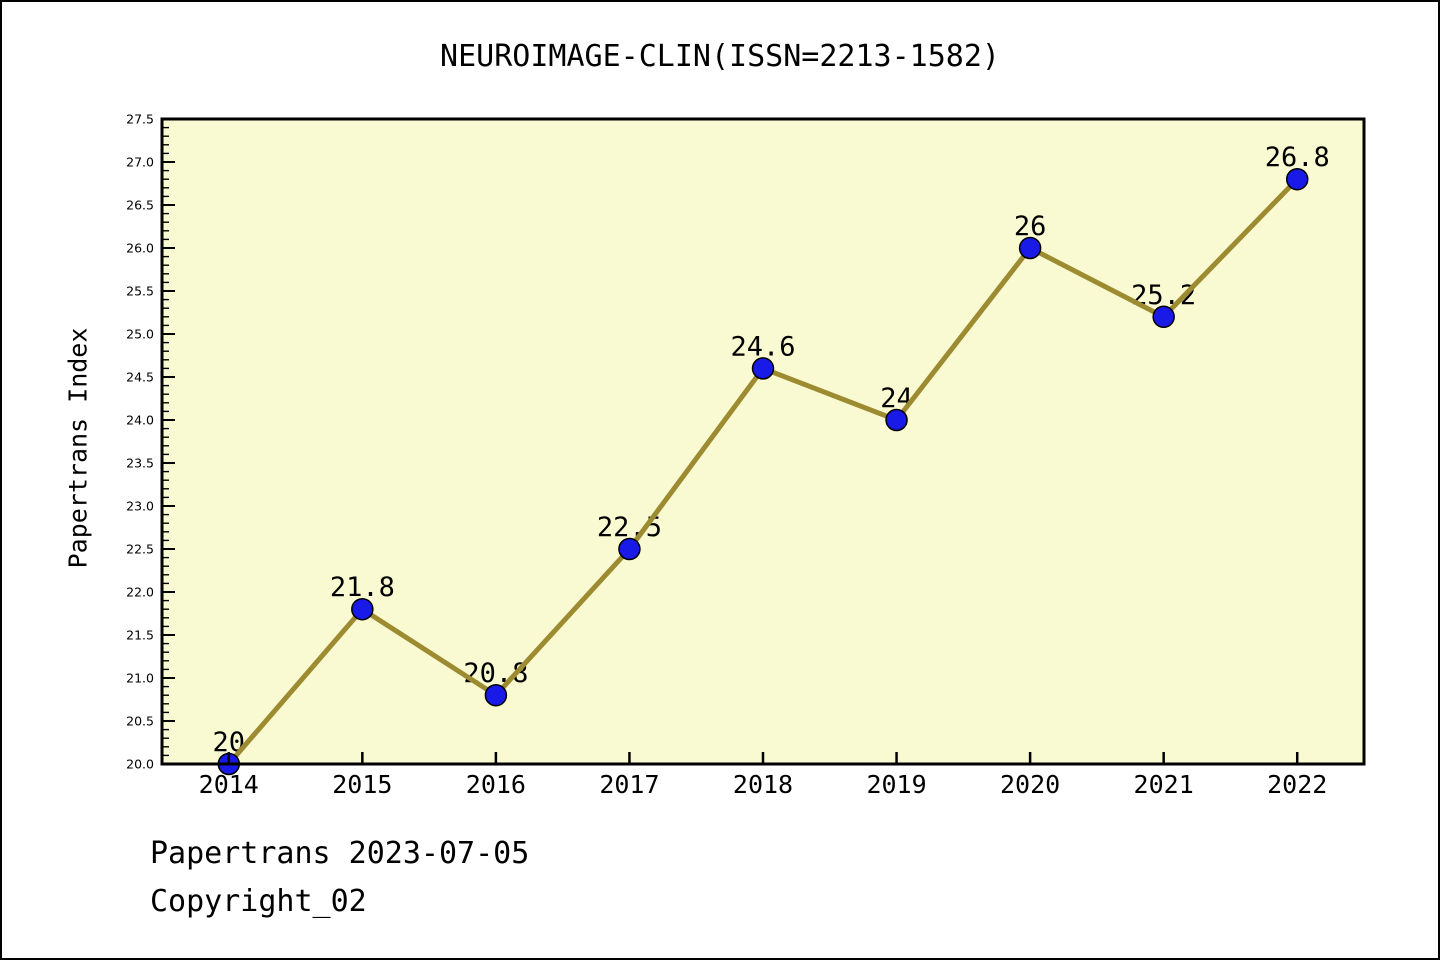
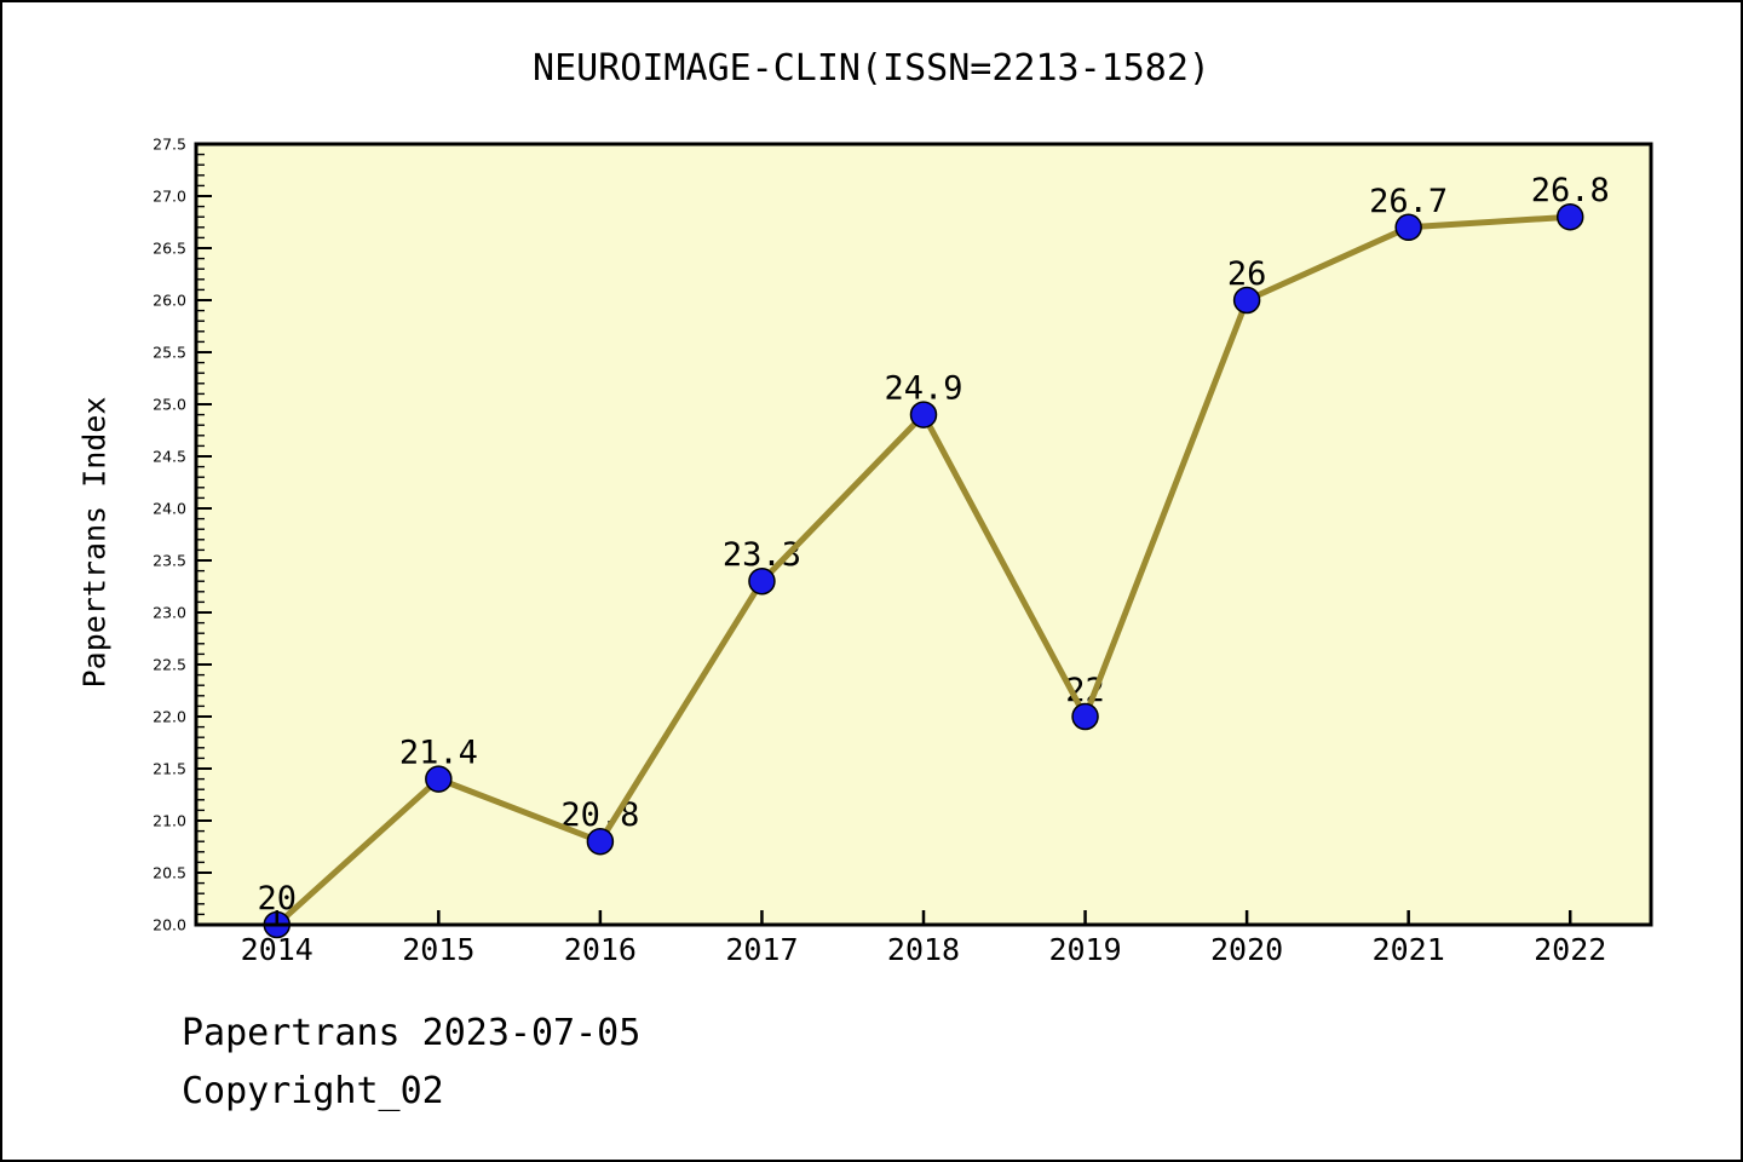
2015: 21.8 -> 21.4
2017: 22.5 -> 23.3
2018: 24.6 -> 24.9
2019: 24 -> 22
2021: 25.2 -> 26.7
